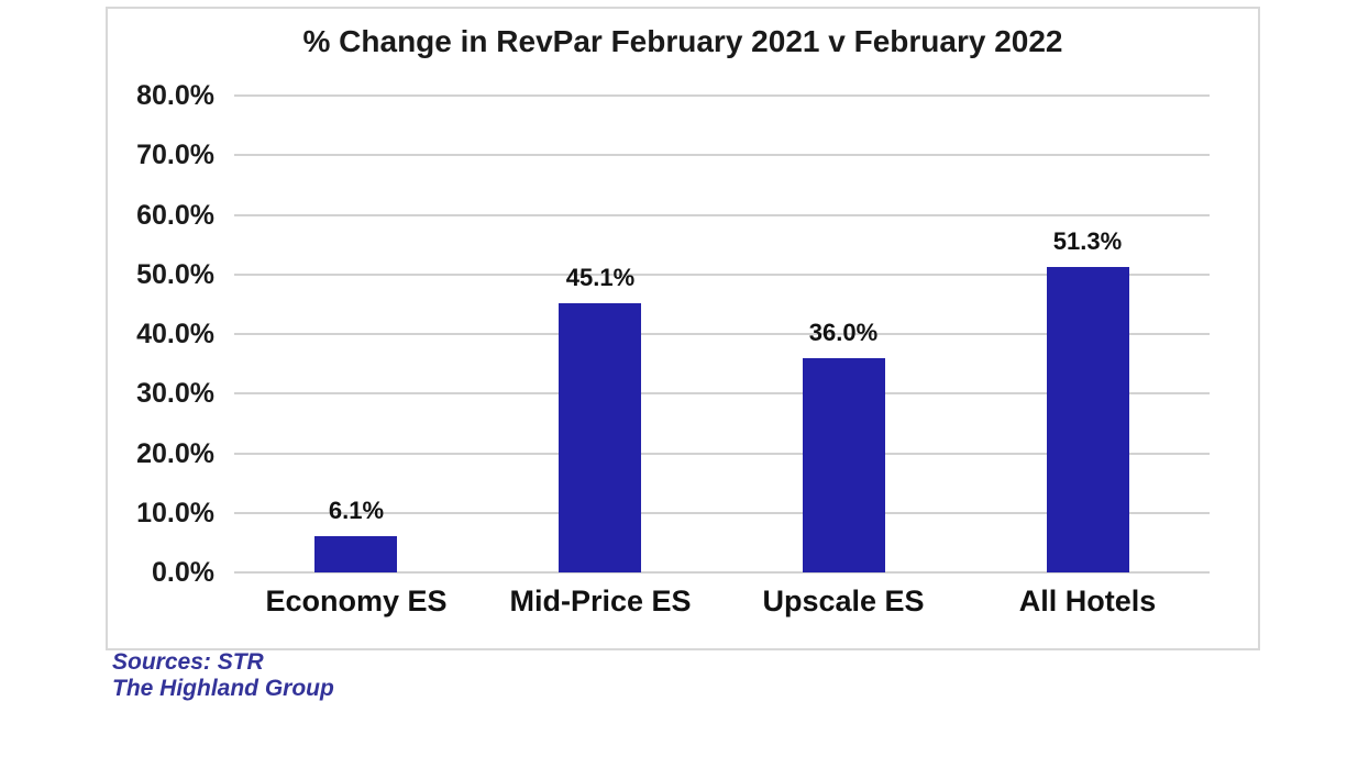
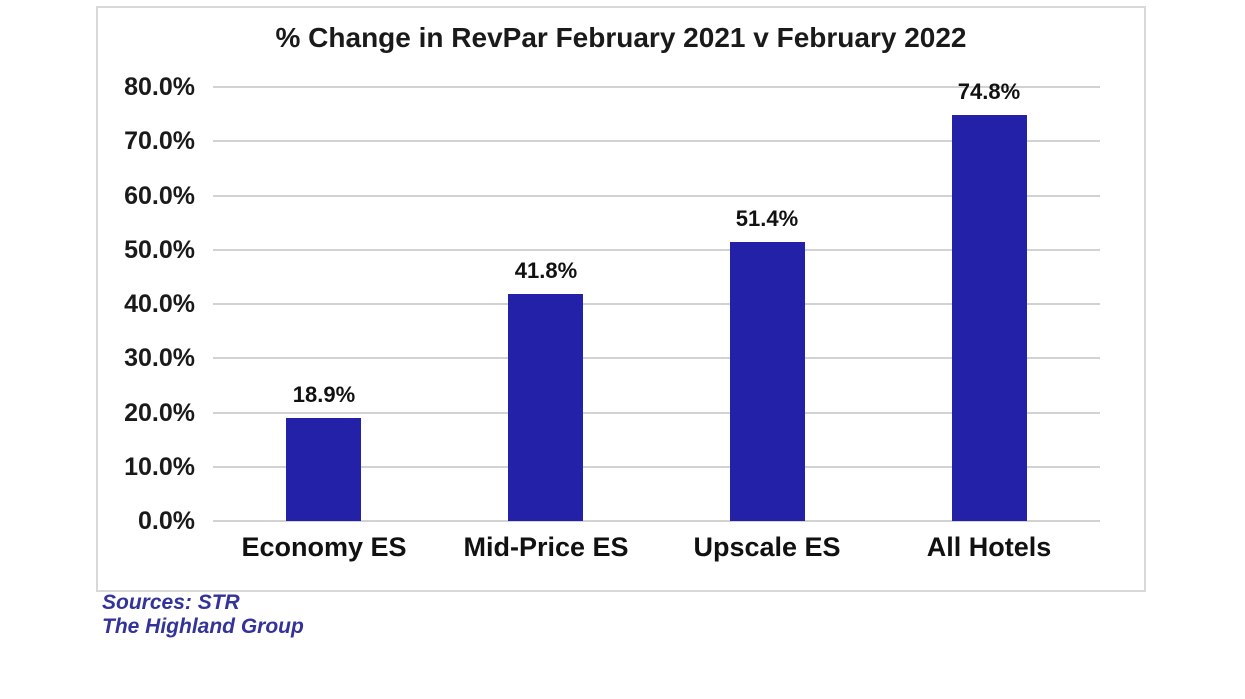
Economy ES: 6.1% -> 18.9%
Mid-Price ES: 45.1% -> 41.8%
Upscale ES: 36.0% -> 51.4%
All Hotels: 51.3% -> 74.8%
